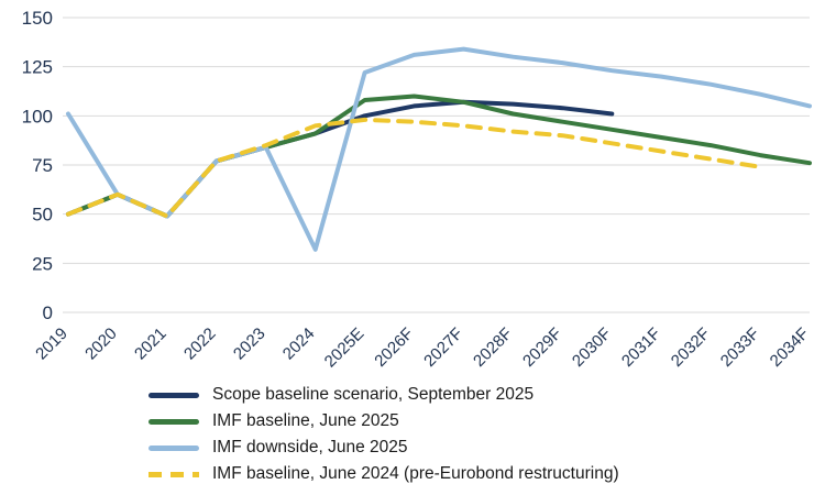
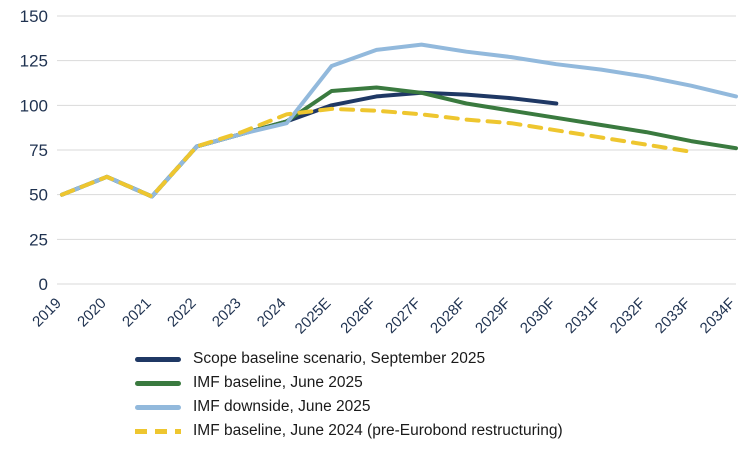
IMF downside, June 2025/2019: 101 -> 50
IMF downside, June 2025/2024: 32 -> 90
